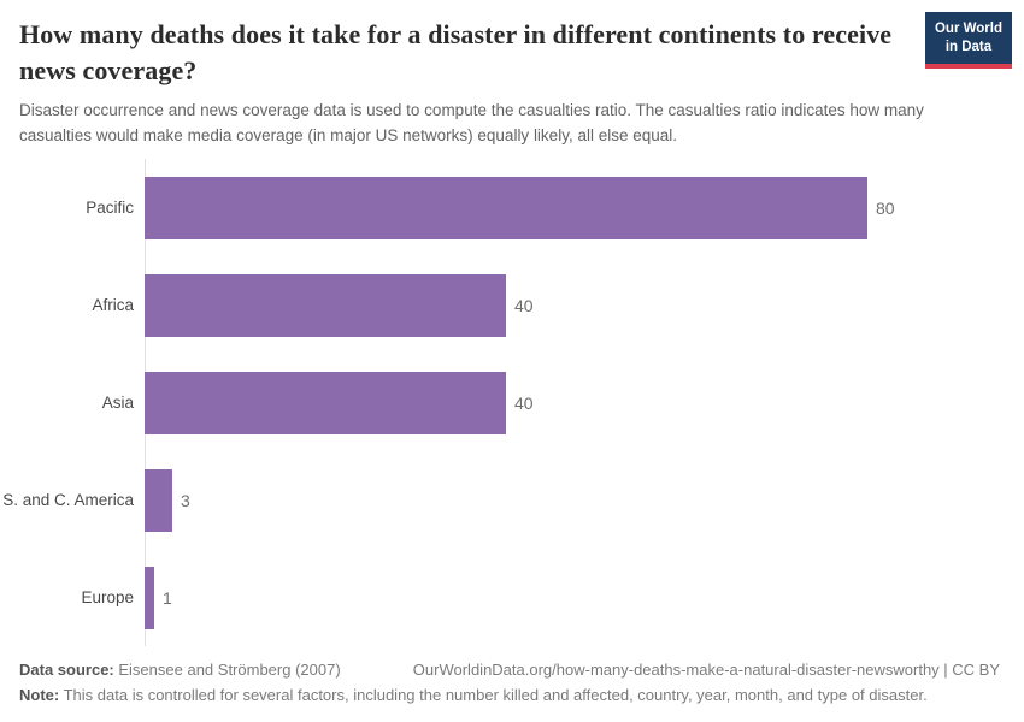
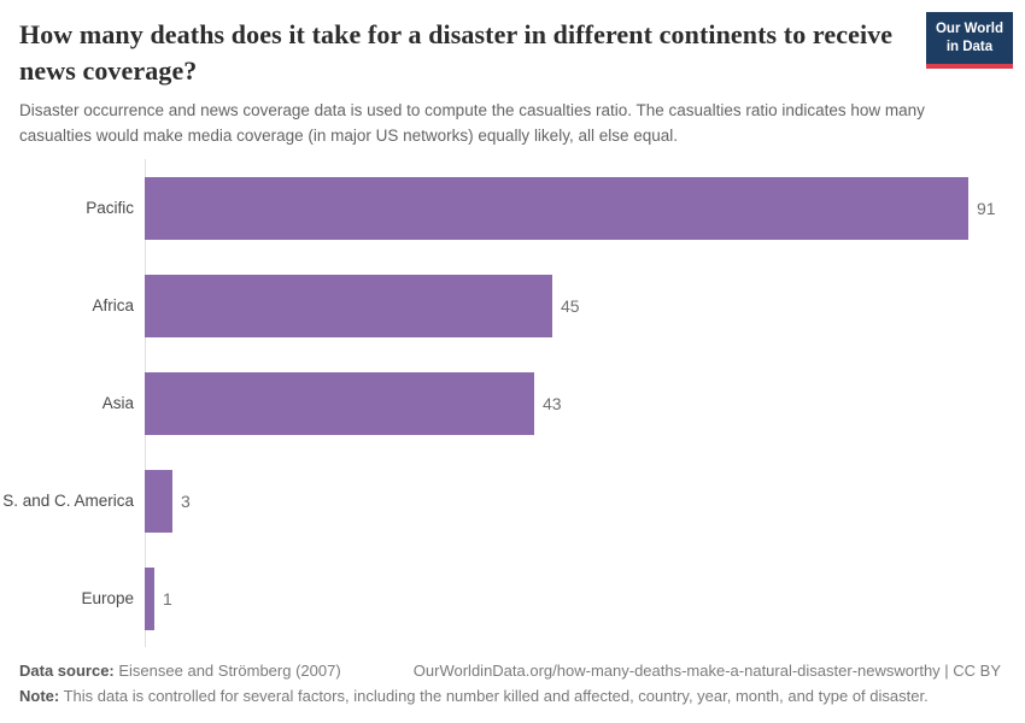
Pacific: 80 -> 91
Africa: 40 -> 45
Asia: 40 -> 43
